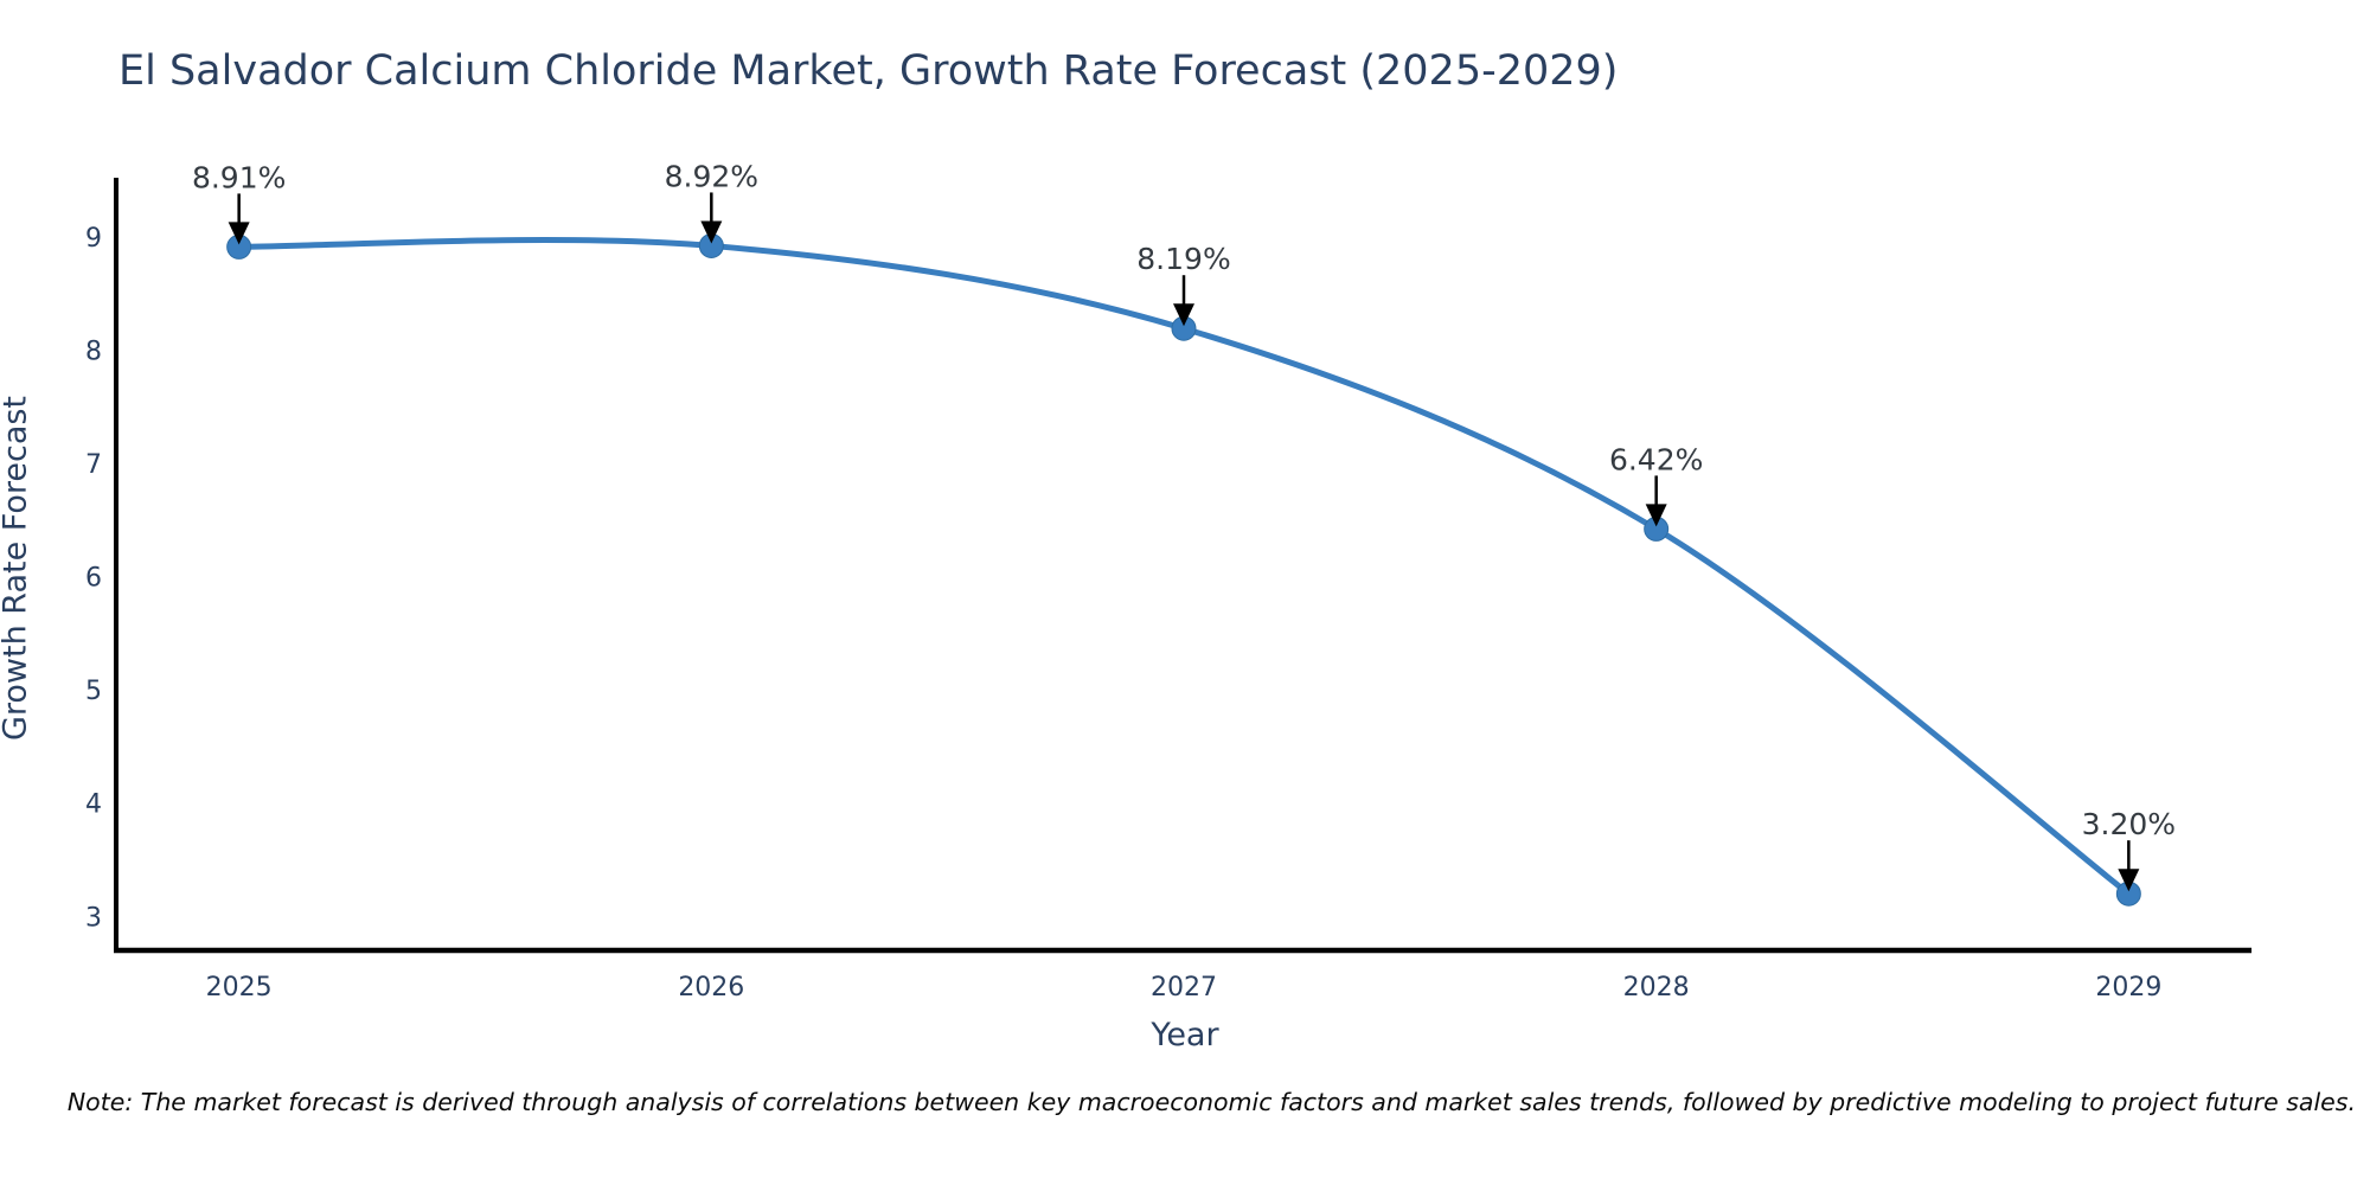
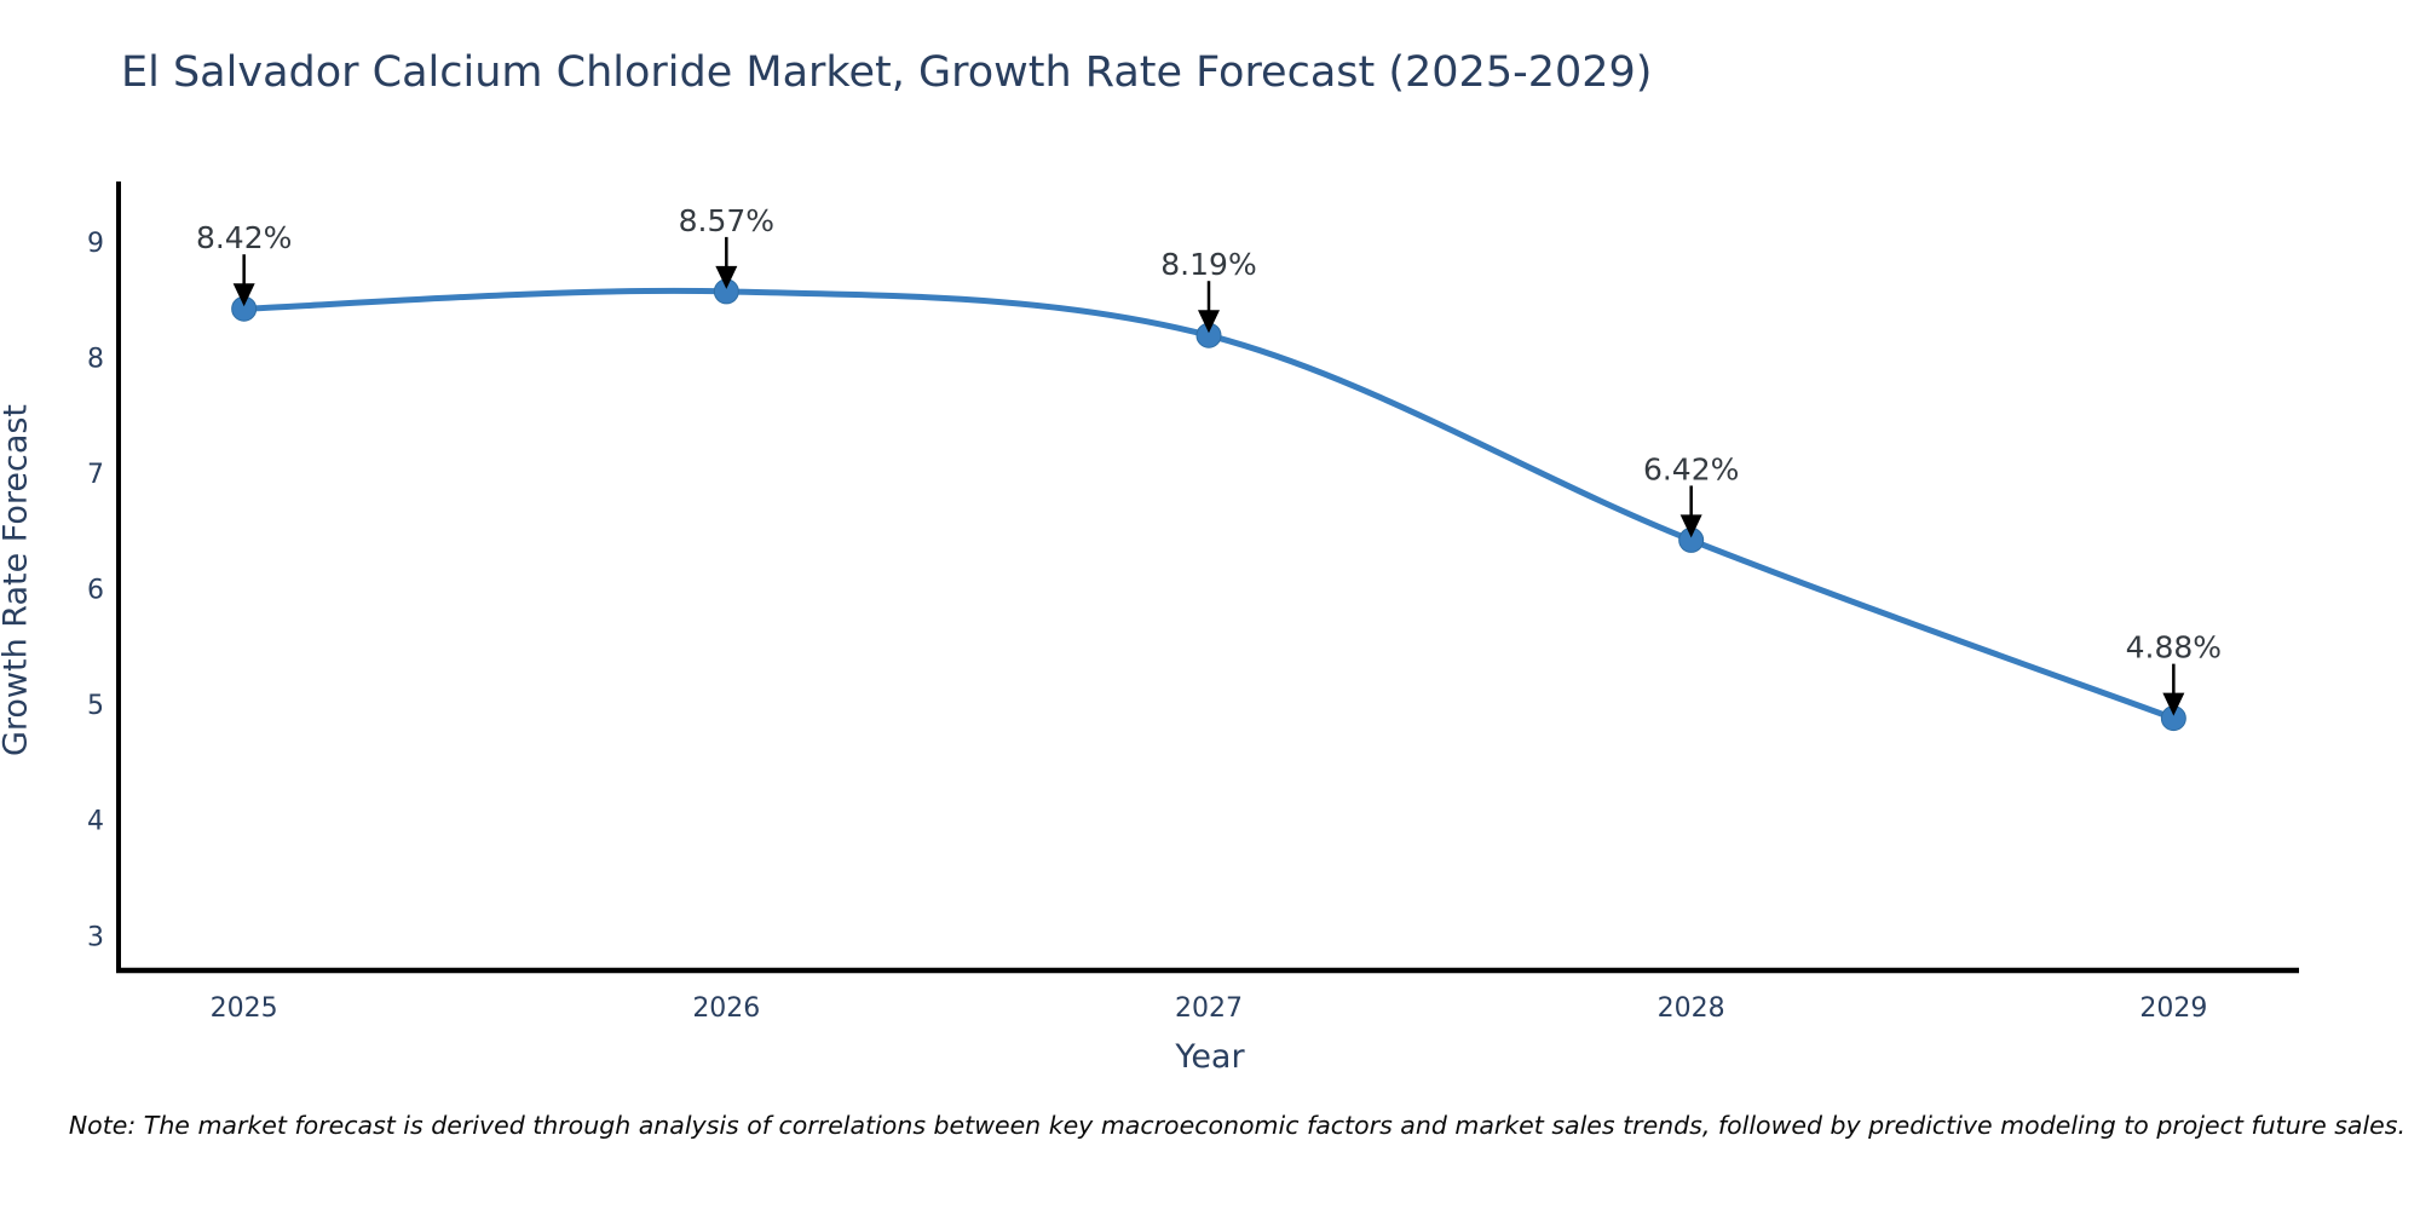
2025: 8.91% -> 8.42%
2026: 8.92% -> 8.57%
2029: 3.20% -> 4.88%
